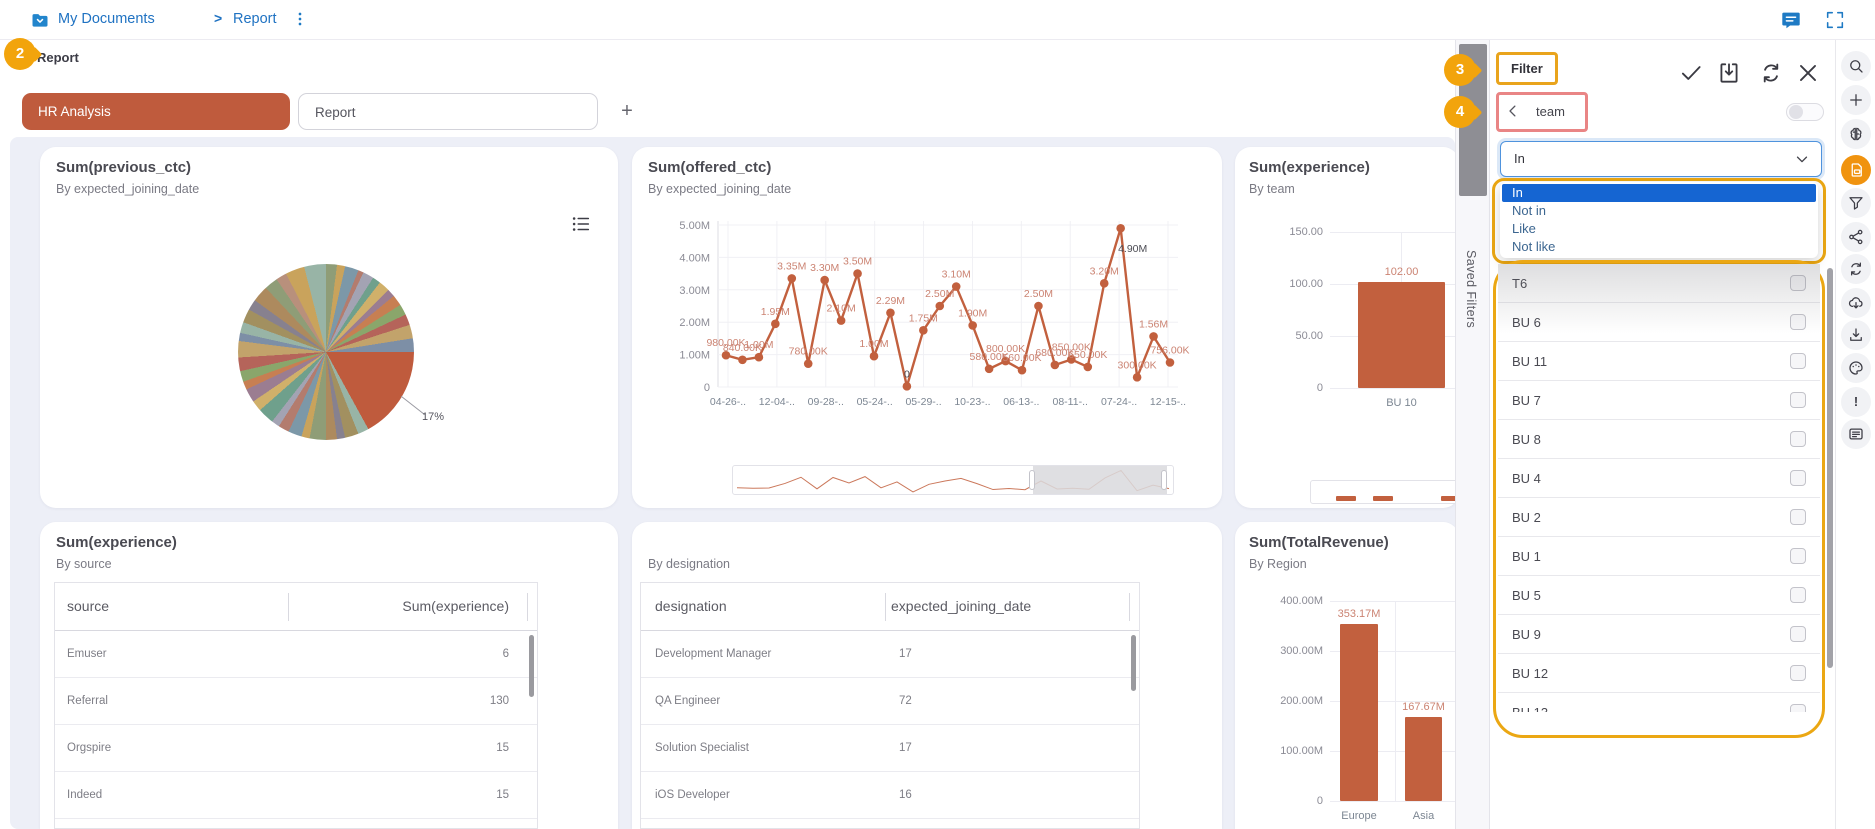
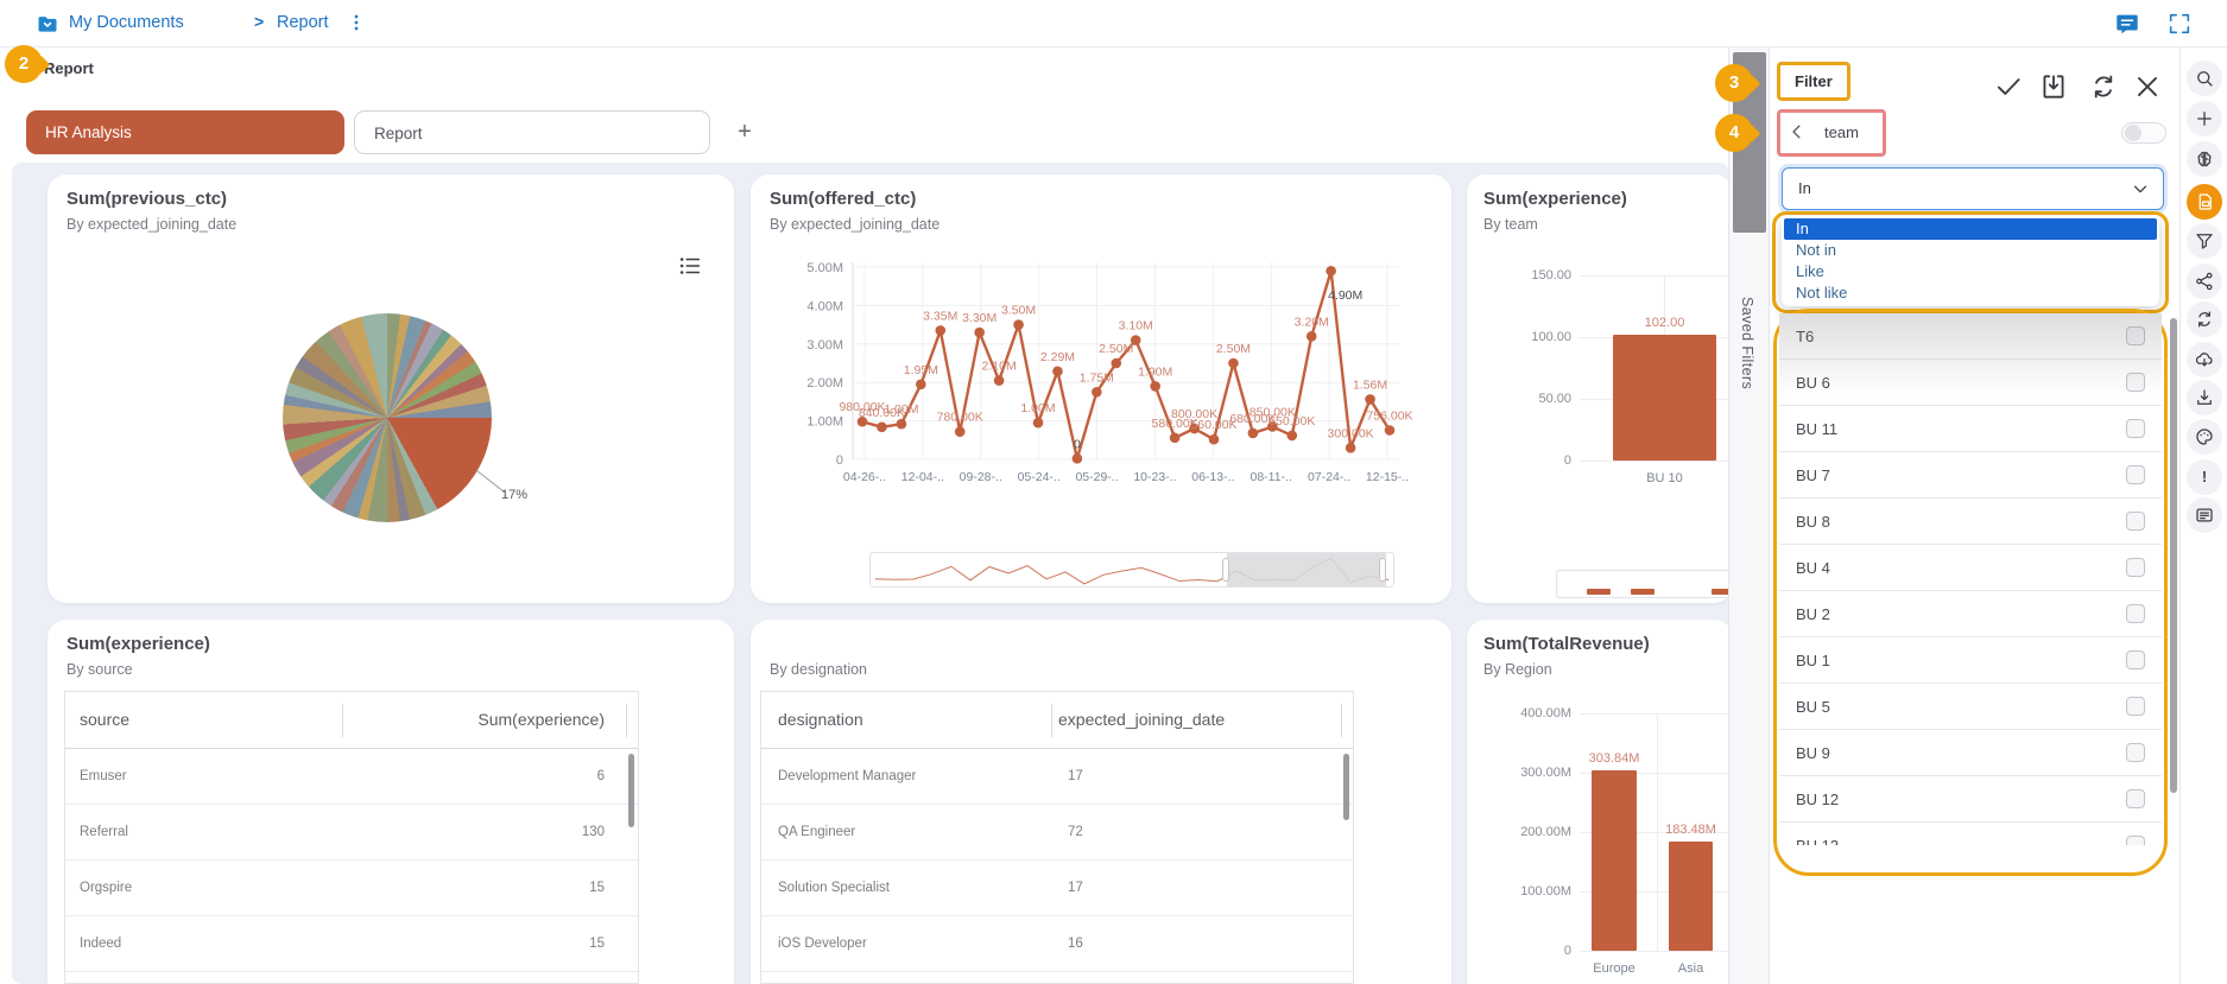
Sum(TotalRevenue)/Europe: 353.17M -> 303.84M
Sum(TotalRevenue)/Asia: 167.67M -> 183.48M
